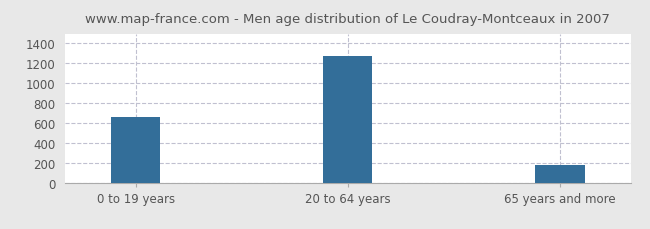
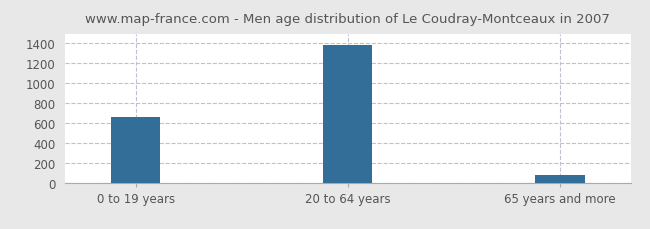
20 to 64 years: 1270 -> 1380
65 years and more: 180 -> 80
